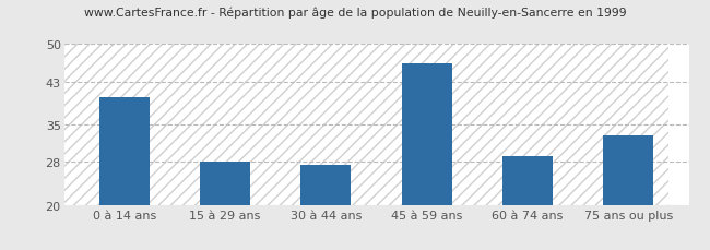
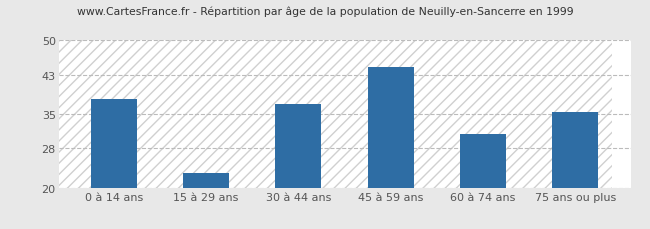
0 à 14 ans: 40.0 -> 38.0
15 à 29 ans: 28.0 -> 23.0
30 à 44 ans: 27.5 -> 37.0
45 à 59 ans: 46.5 -> 44.5
60 à 74 ans: 29.0 -> 31.0
75 ans ou plus: 33.0 -> 35.5
